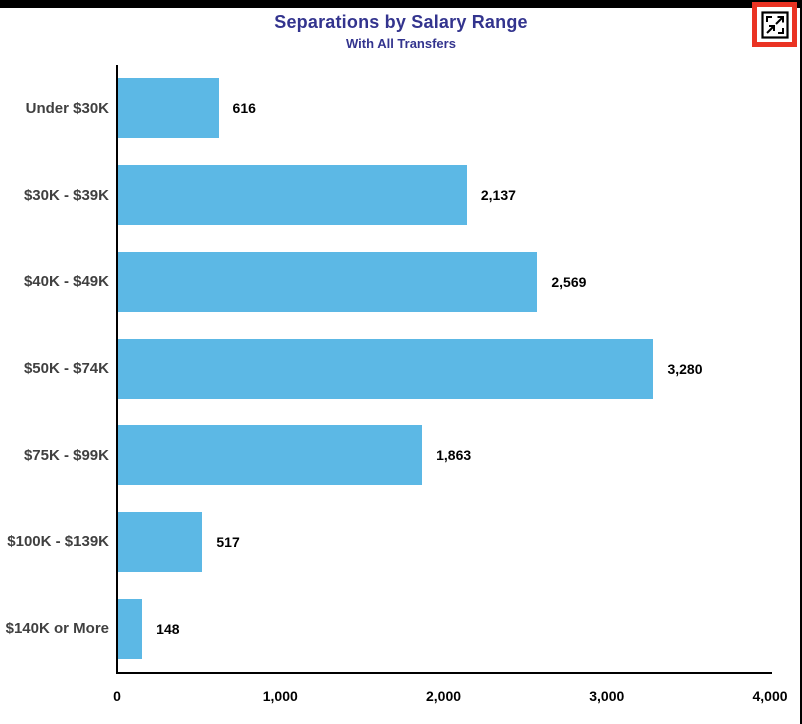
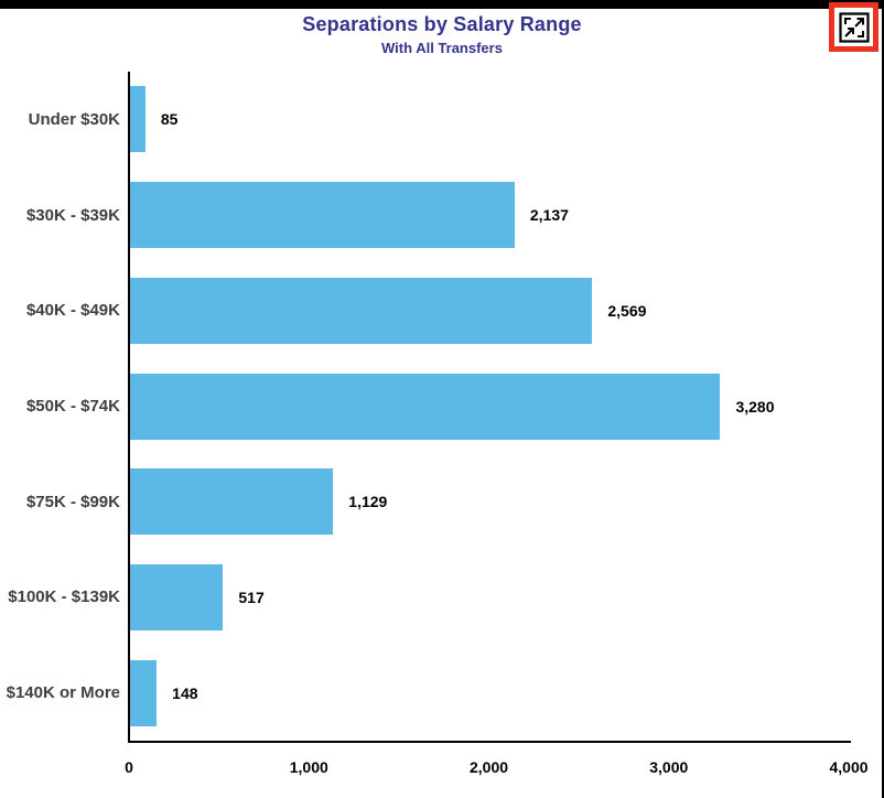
Under $30K: 616 -> 85
$75K - $99K: 1,863 -> 1,129
